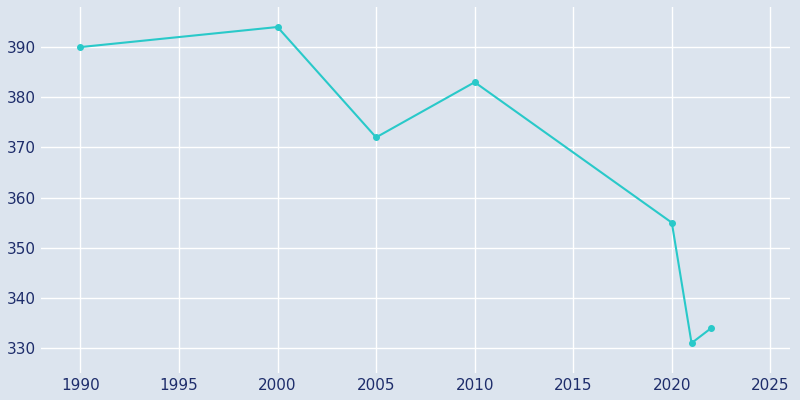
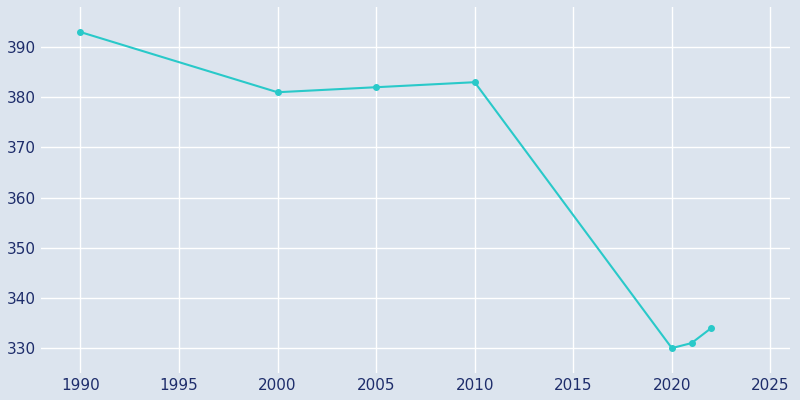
1990: 390 -> 393
2000: 394 -> 381
2005: 372 -> 382
2020: 355 -> 330
